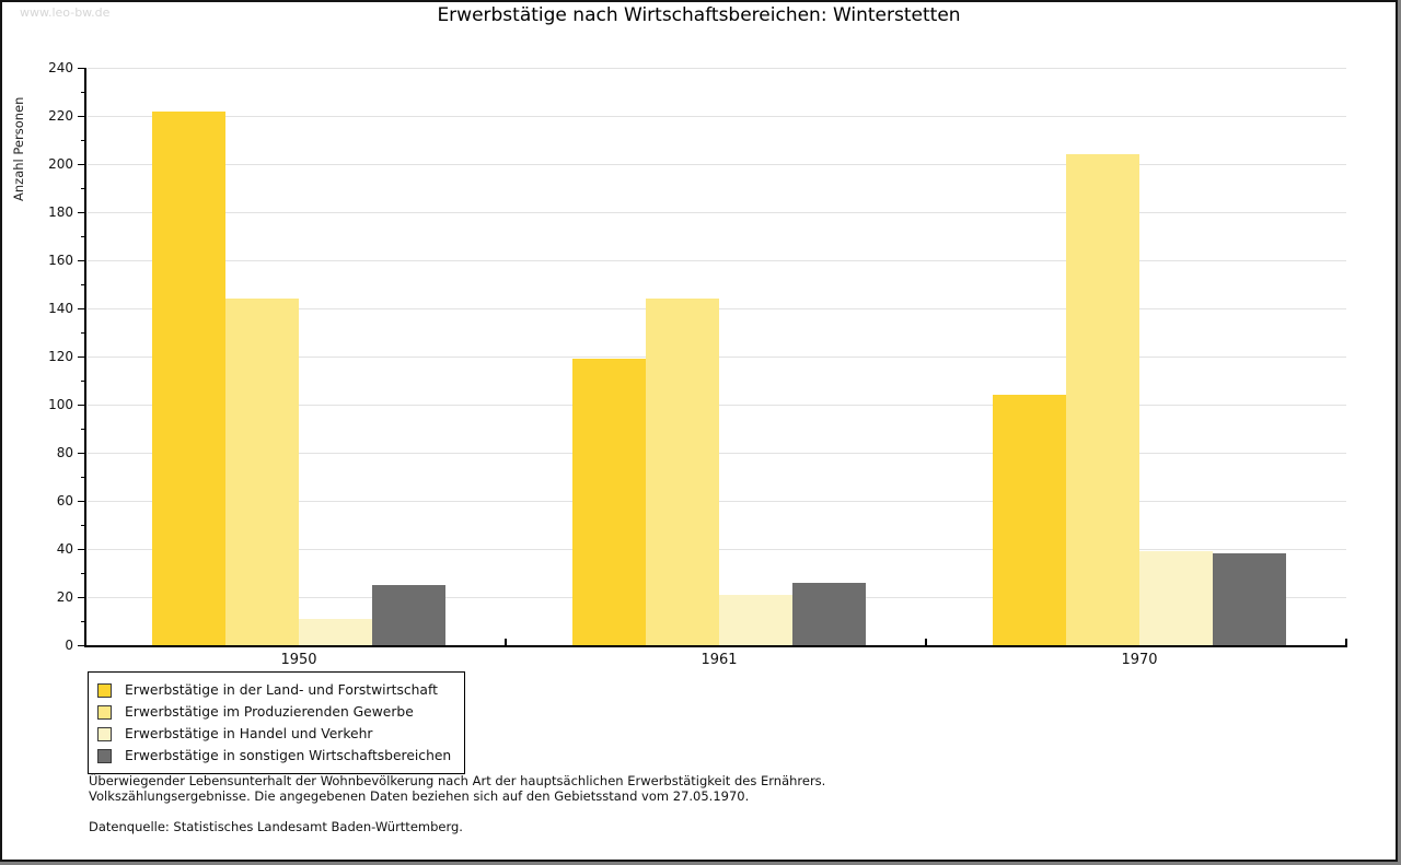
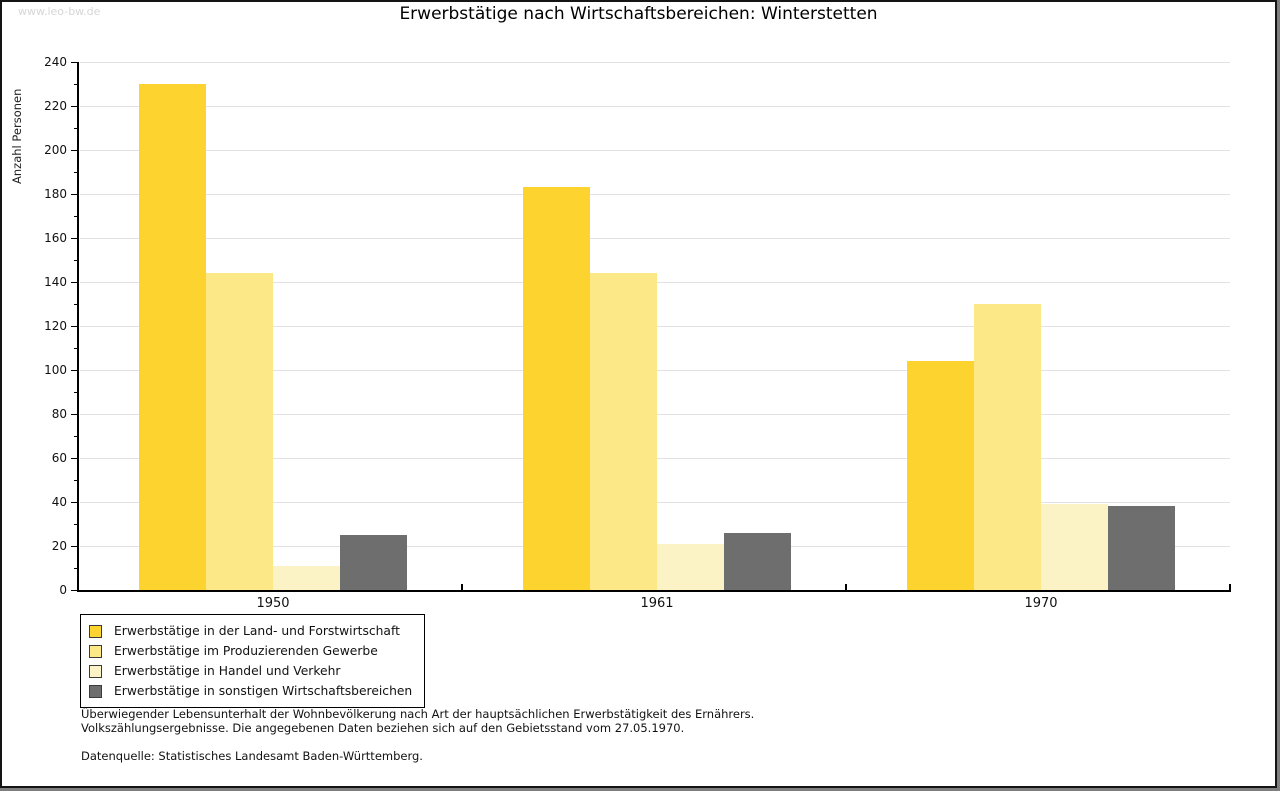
Erwerbstätige in der Land- und Forstwirtschaft/1950: 222 -> 230
Erwerbstätige in der Land- und Forstwirtschaft/1961: 119 -> 183
Erwerbstätige im Produzierenden Gewerbe/1970: 204 -> 130
